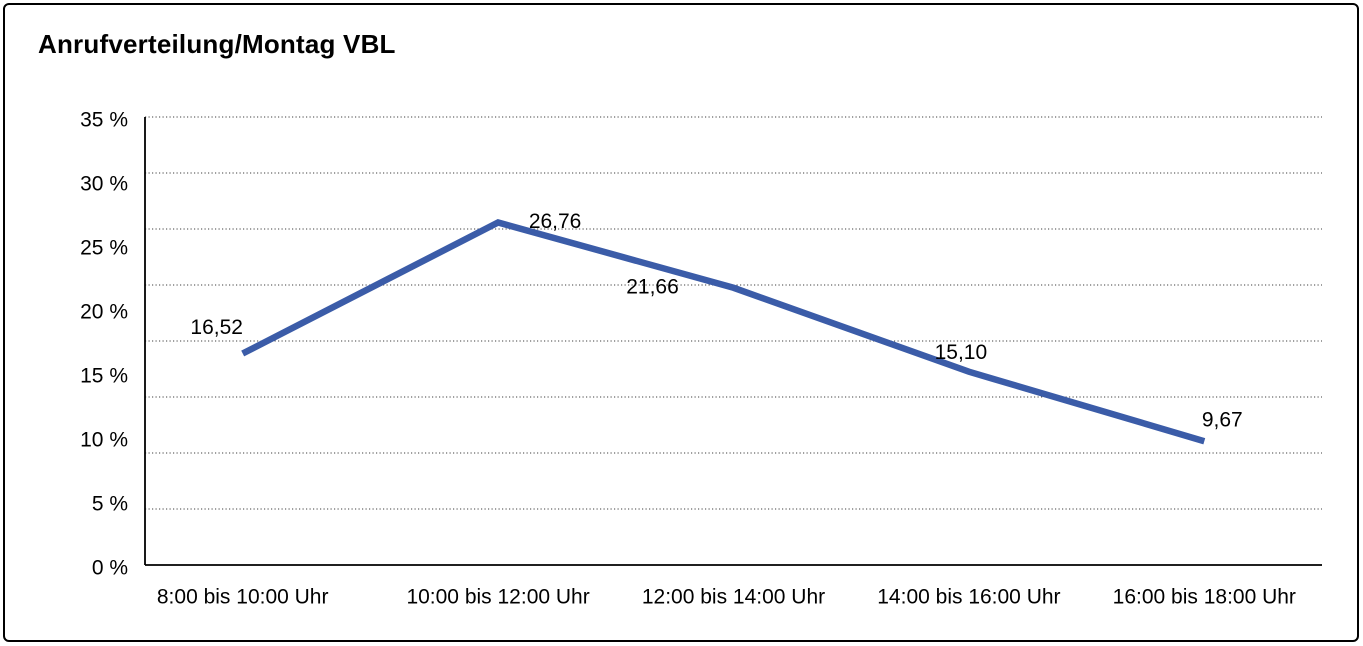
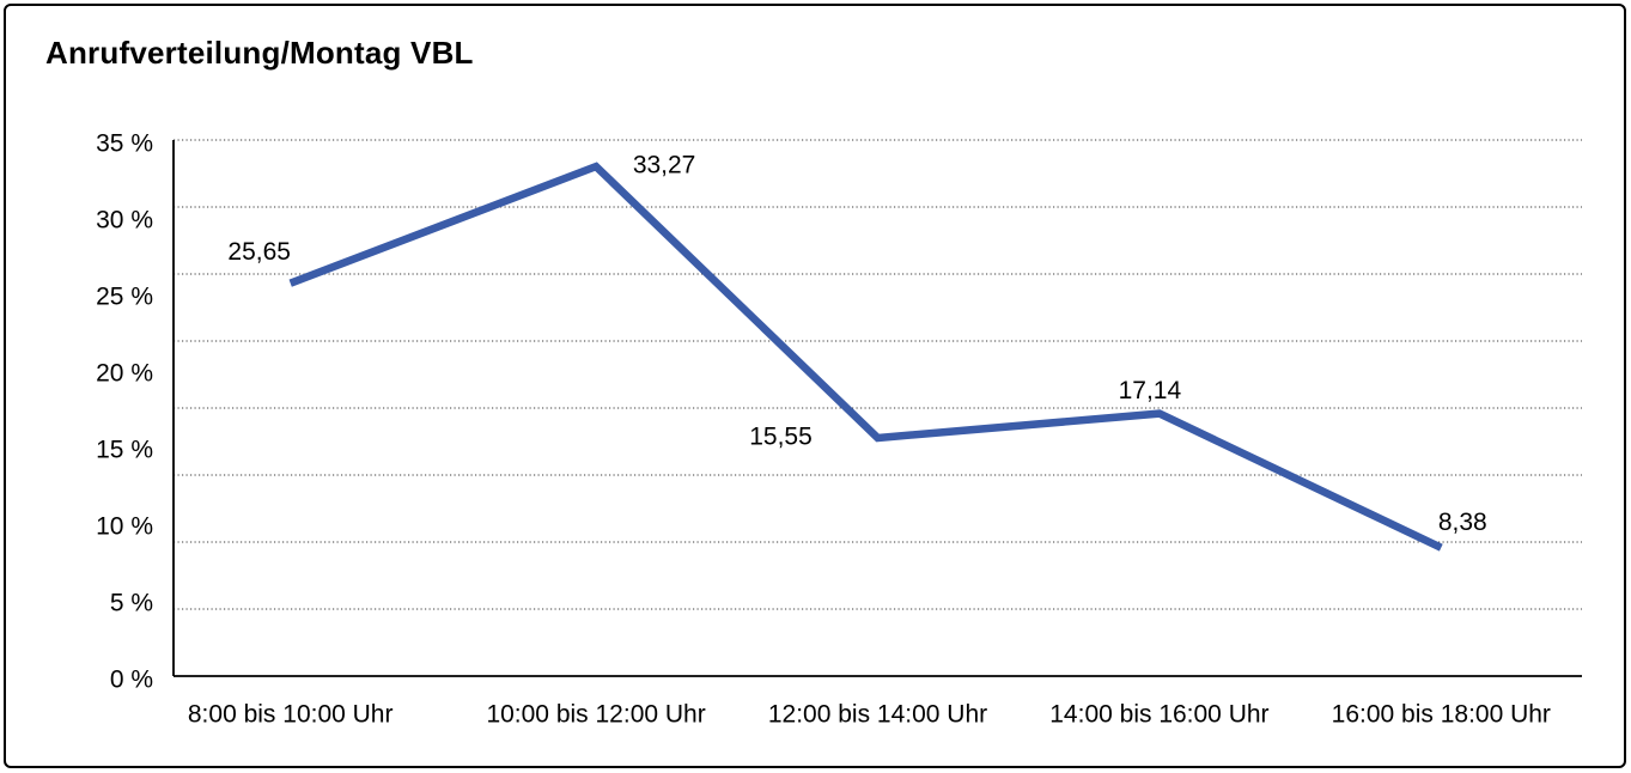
8:00 bis 10:00 Uhr: 16,52 -> 25,65
10:00 bis 12:00 Uhr: 26,76 -> 33,27
12:00 bis 14:00 Uhr: 21,66 -> 15,55
14:00 bis 16:00 Uhr: 15,10 -> 17,14
16:00 bis 18:00 Uhr: 9,67 -> 8,38
